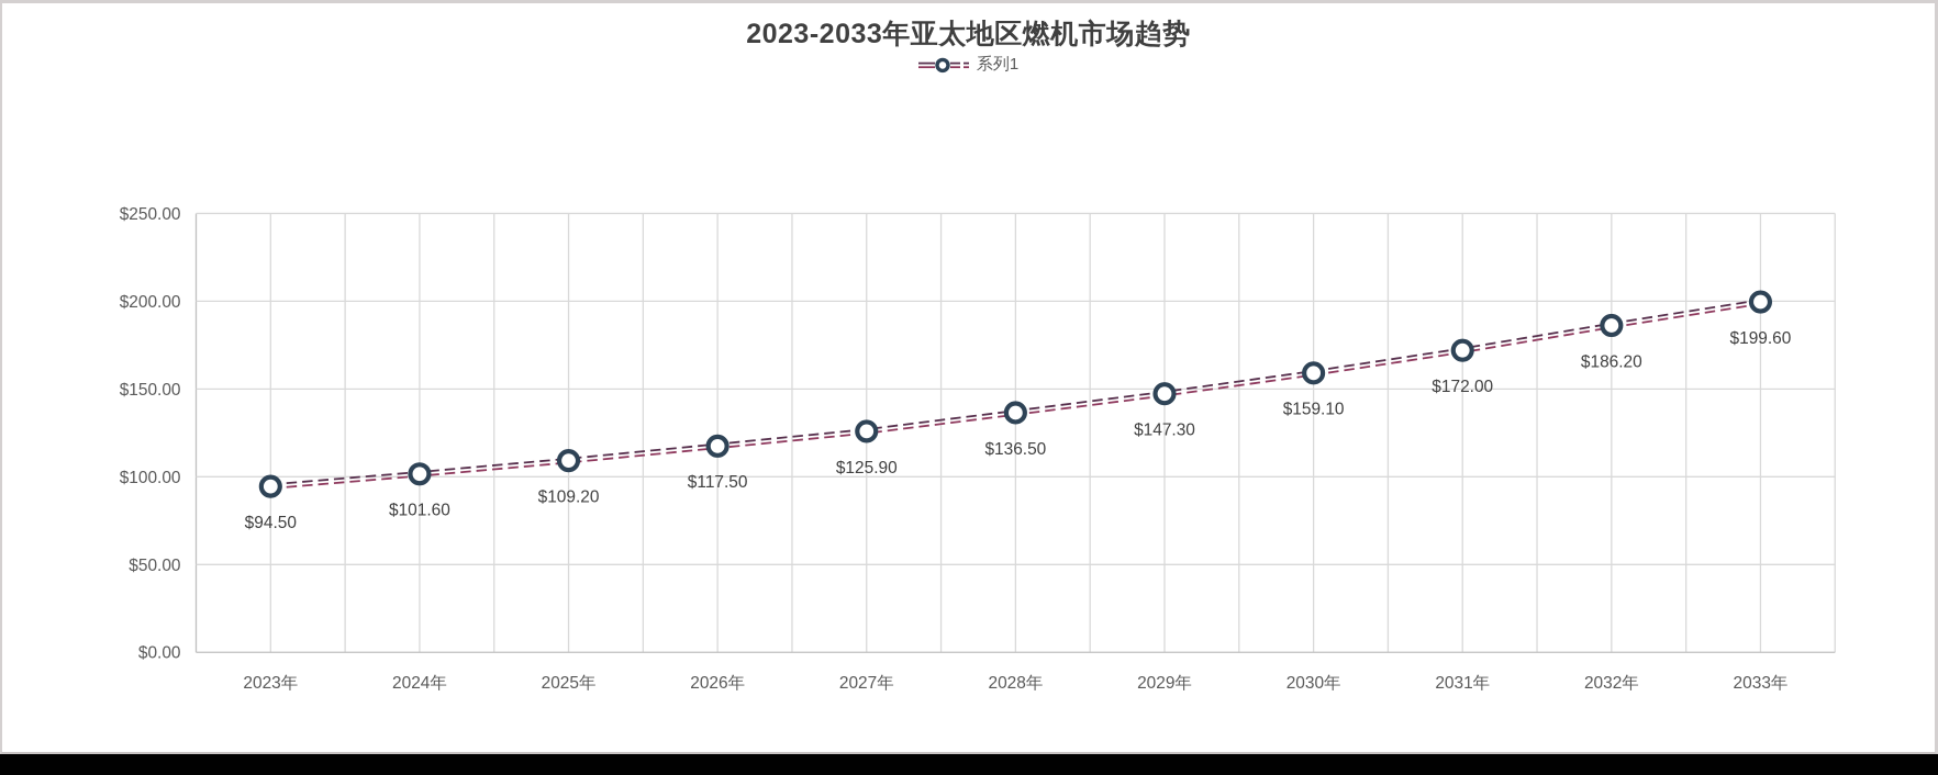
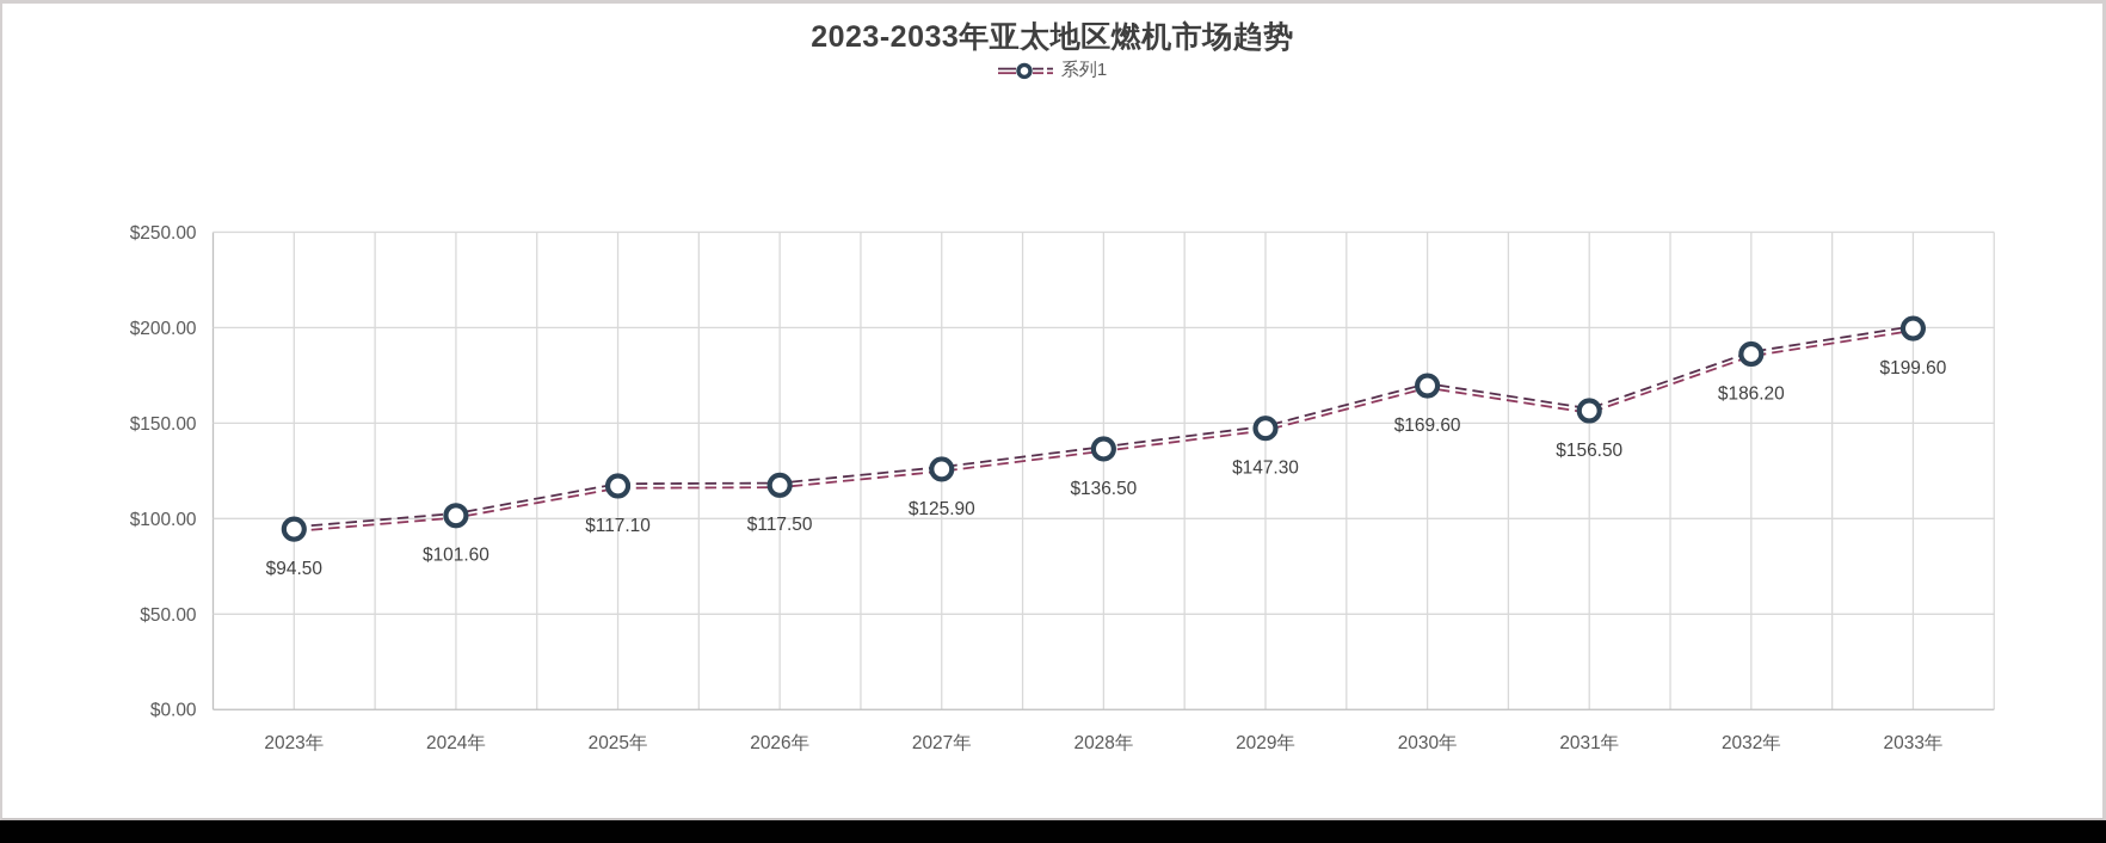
2025年: $109.20 -> $117.10
2030年: $159.10 -> $169.60
2031年: $172.00 -> $156.50
